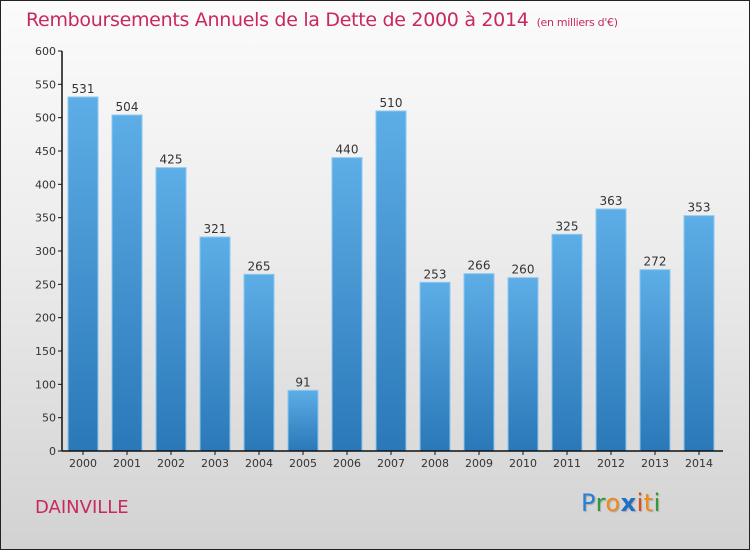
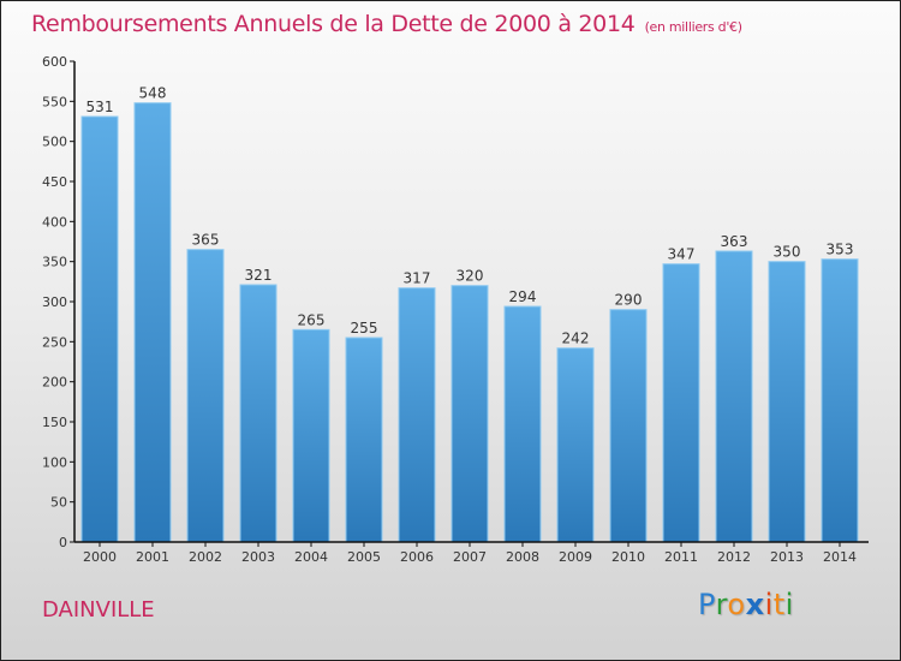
2001: 504 -> 548
2002: 425 -> 365
2005: 91 -> 255
2006: 440 -> 317
2007: 510 -> 320
2008: 253 -> 294
2009: 266 -> 242
2010: 260 -> 290
2011: 325 -> 347
2013: 272 -> 350
